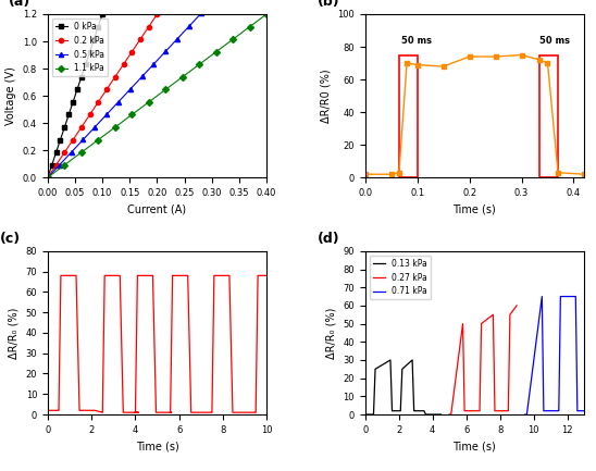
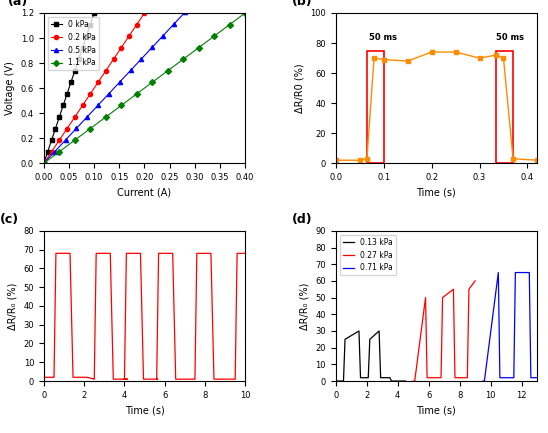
0.3: 75 -> 70
